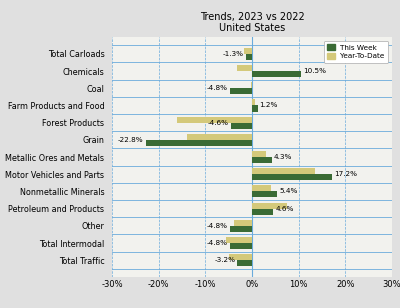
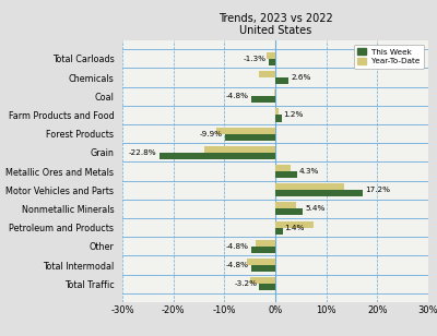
This Week/Chemicals: 10.5% -> 2.6%
Year-To-Date/Forest Products: -16.0% -> -11.5%
This Week/Forest Products: -4.6% -> -9.9%
This Week/Petroleum and Products: 4.6% -> 1.4%
